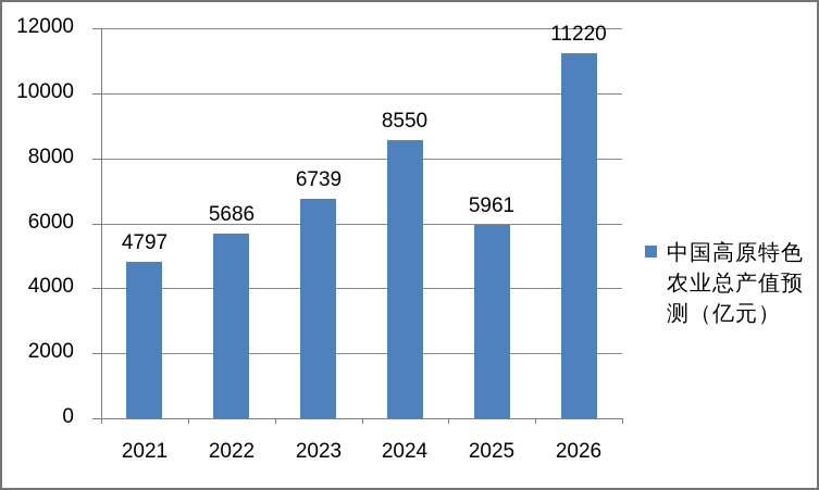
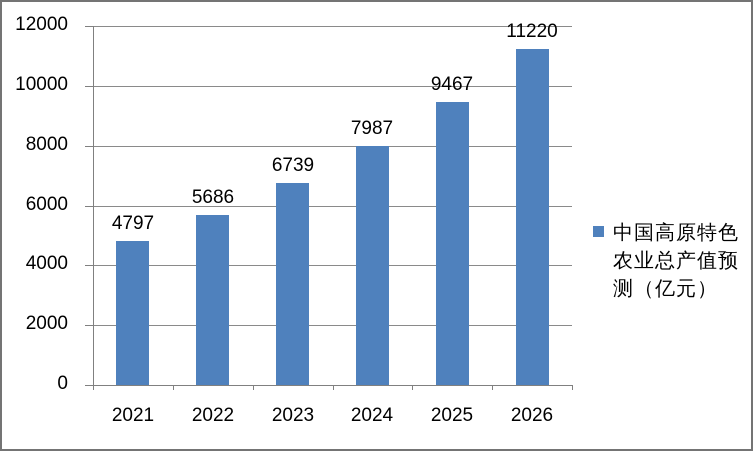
2024: 8550 -> 7987
2025: 5961 -> 9467
